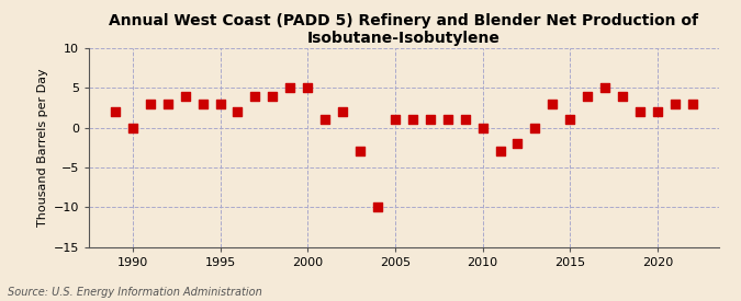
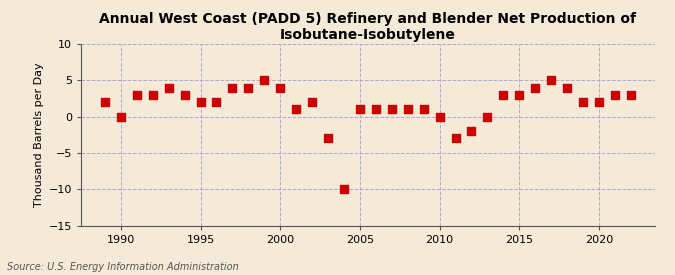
1995: 3 -> 2
2000: 5 -> 4
2015: 1 -> 3
